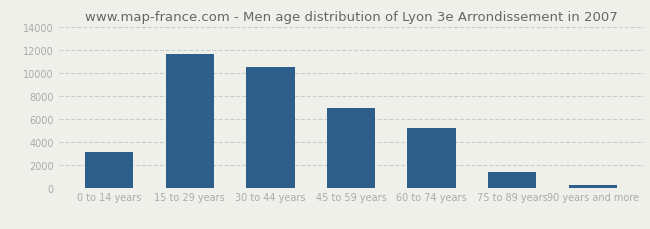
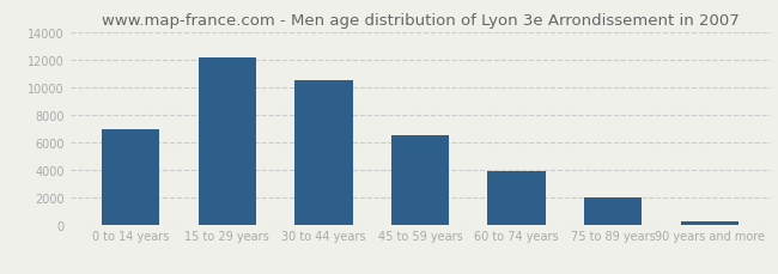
0 to 14 years: 3100 -> 7000
15 to 29 years: 11600 -> 12100
45 to 59 years: 6900 -> 6400
60 to 74 years: 5200 -> 3900
75 to 89 years: 1400 -> 2000
